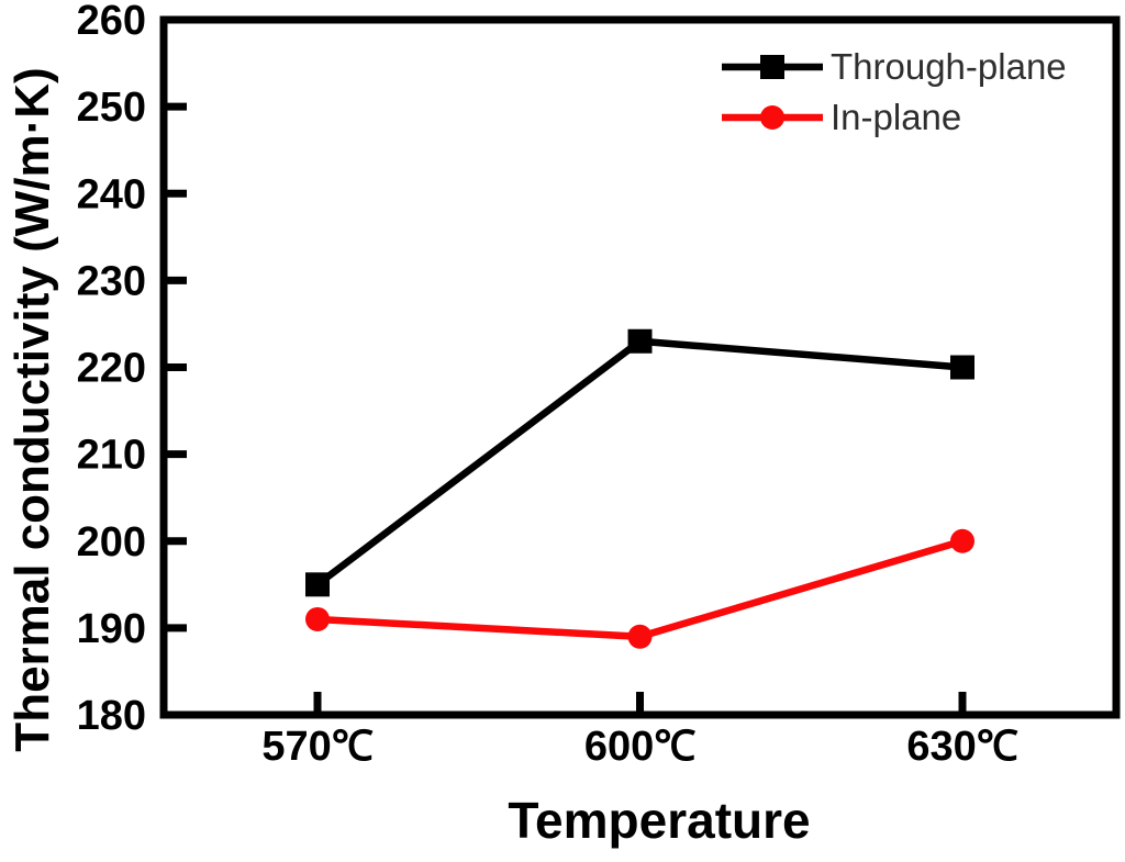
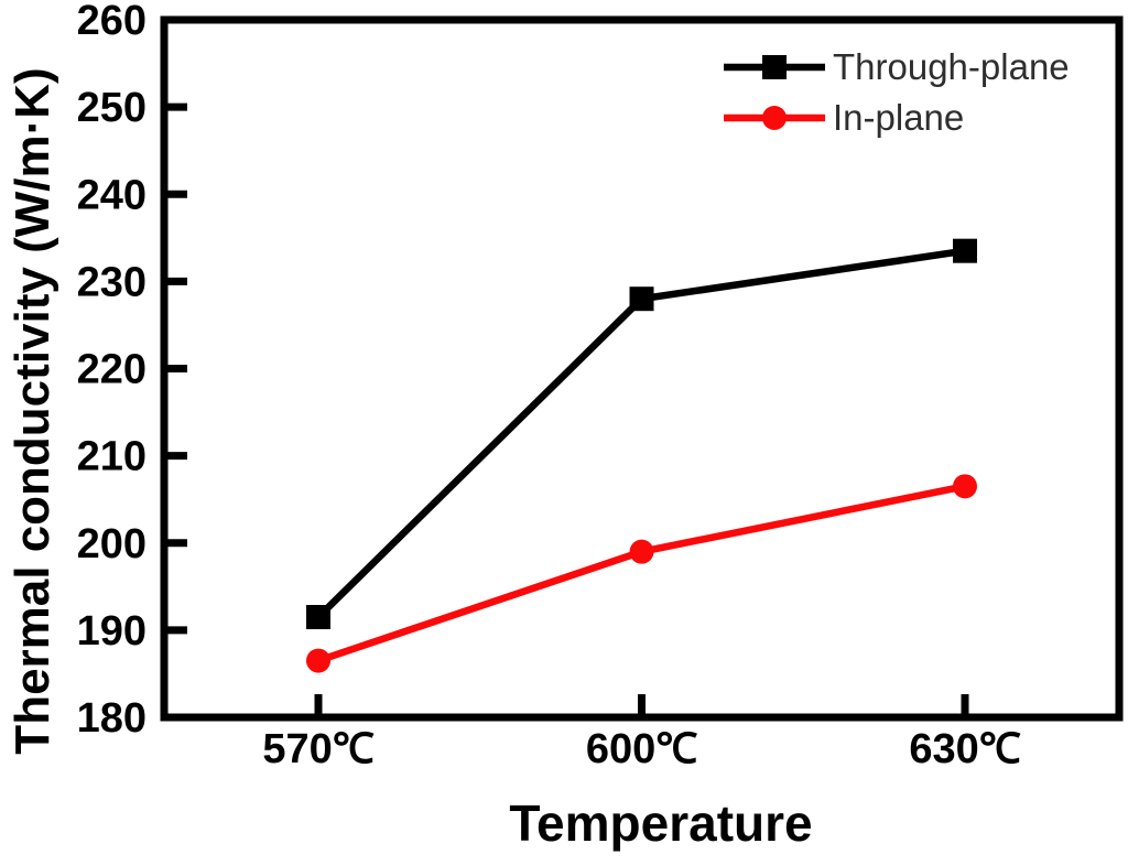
Through-plane/570℃: 195 -> 192
In-plane/570℃: 191 -> 186
Through-plane/600℃: 223 -> 228
In-plane/600℃: 189 -> 199
Through-plane/630℃: 220 -> 234
In-plane/630℃: 200 -> 206
